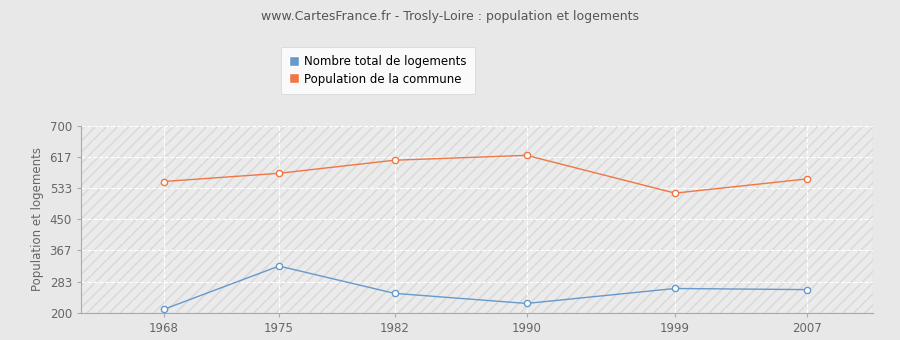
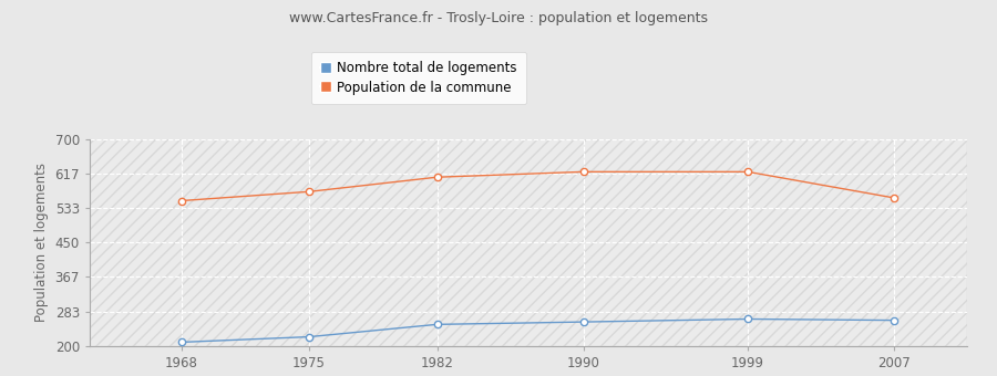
Nombre total de logements/1975: 325 -> 222
Nombre total de logements/1990: 225 -> 258
Population de la commune/1999: 520 -> 621
